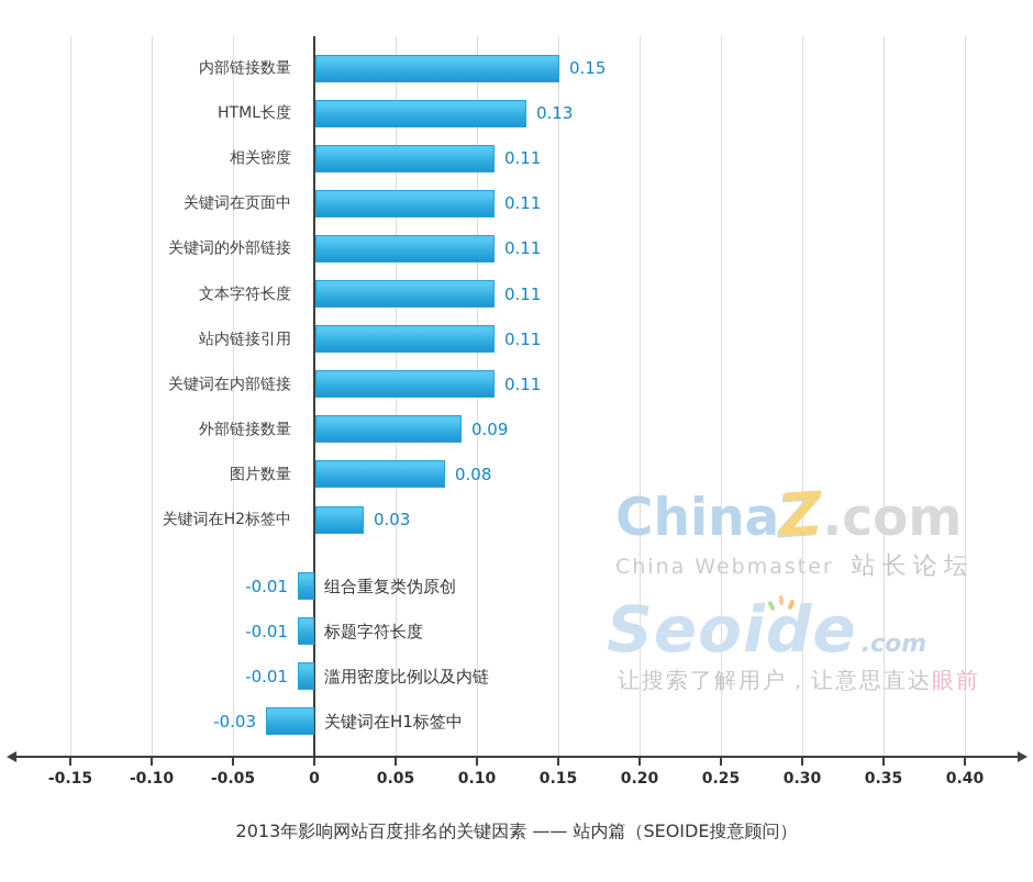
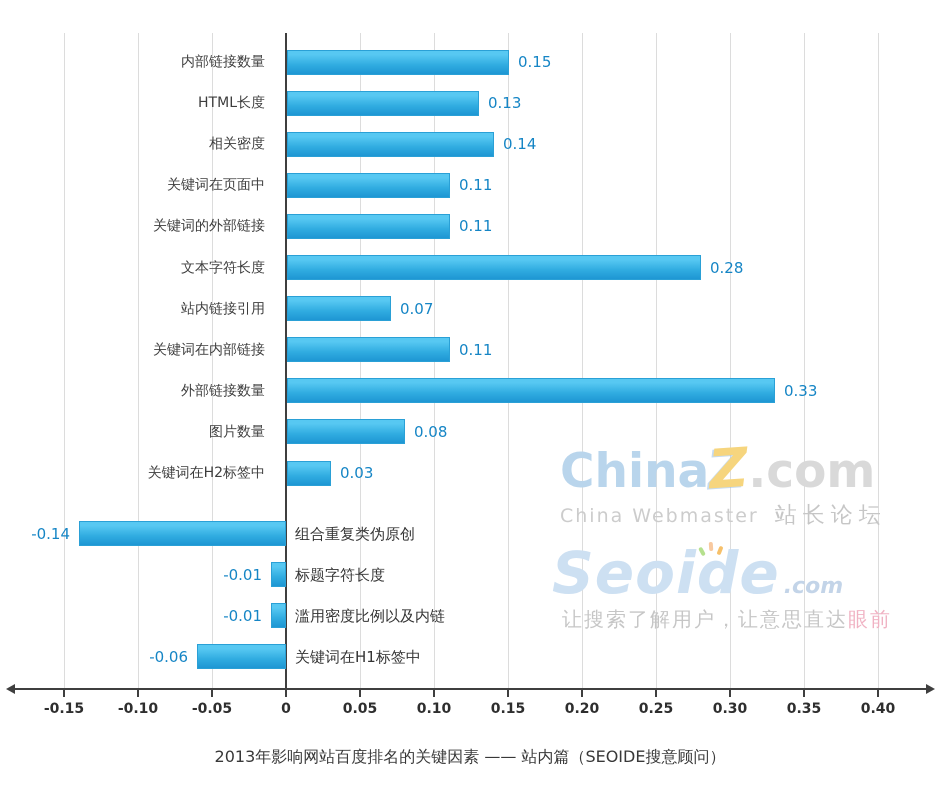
相关密度: 0.11 -> 0.14
文本字符长度: 0.11 -> 0.28
站内链接引用: 0.11 -> 0.07
外部链接数量: 0.09 -> 0.33
组合重复类伪原创: -0.01 -> -0.14
关键词在H1标签中: -0.03 -> -0.06
